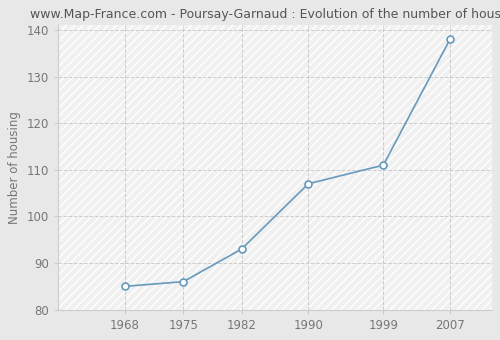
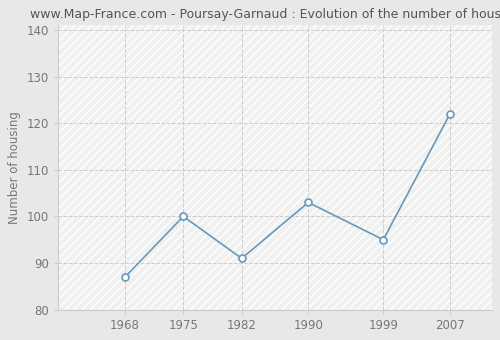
1968: 85 -> 87
1975: 86 -> 100
1982: 93 -> 91
1990: 107 -> 103
1999: 111 -> 95
2007: 138 -> 122
